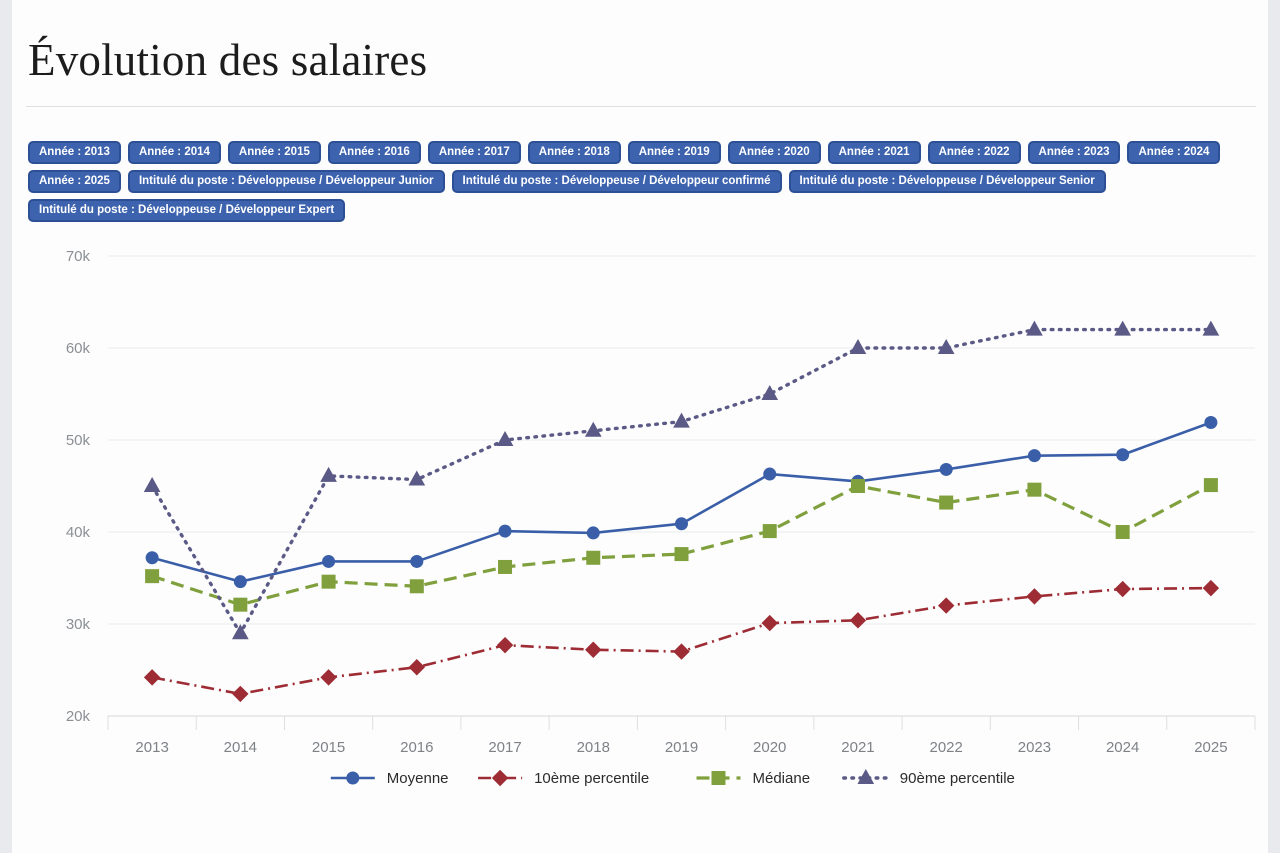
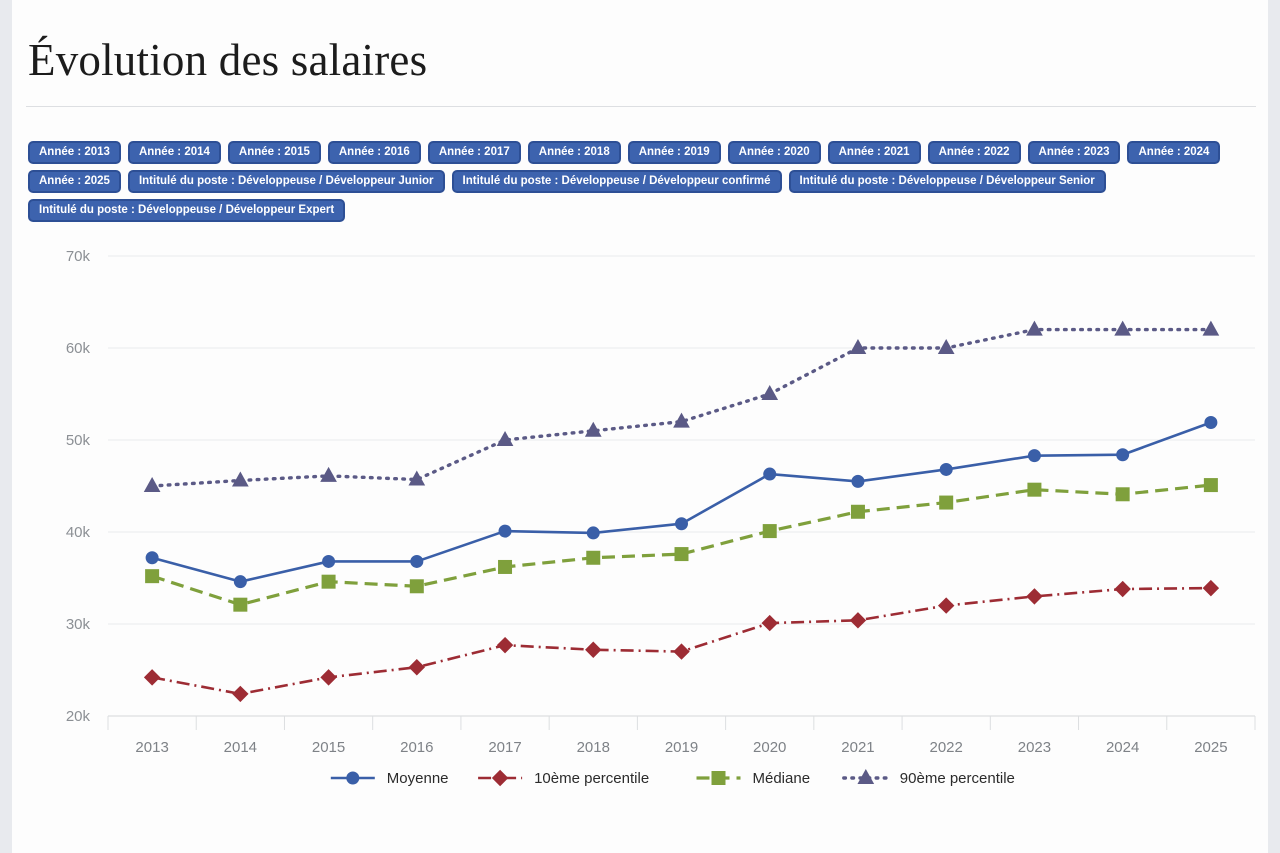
90ème percentile/2014: 29k -> 46k
Médiane/2021: 45k -> 42k
Médiane/2024: 40k -> 44k
